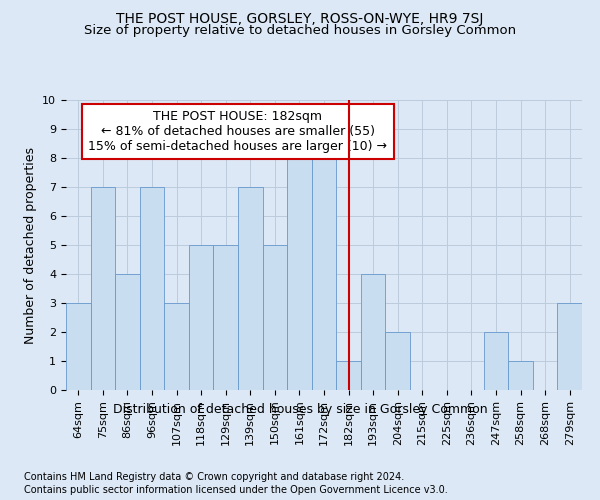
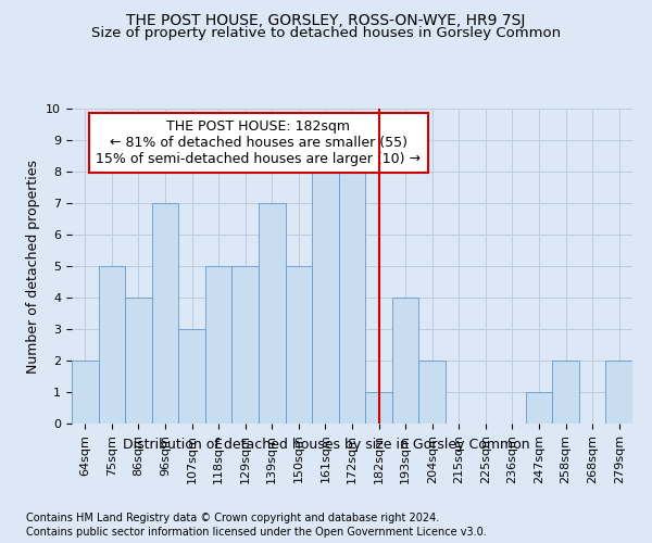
64sqm: 3 -> 2
75sqm: 7 -> 5
247sqm: 2 -> 1
258sqm: 1 -> 2
279sqm: 3 -> 2
